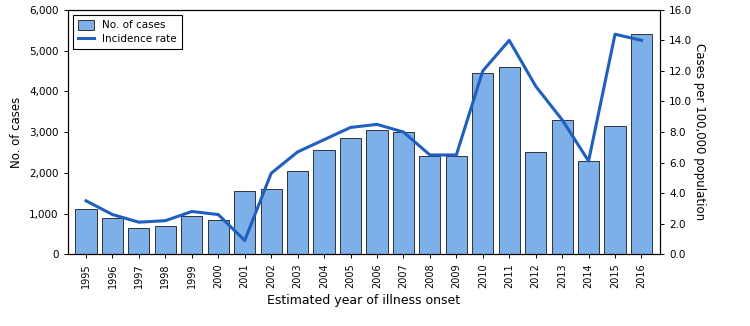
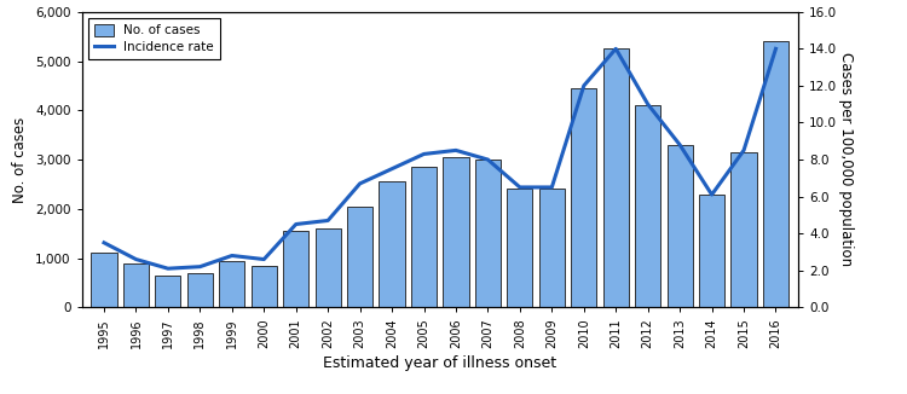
Incidence rate/2001: 0.9 -> 4.5
Incidence rate/2002: 5.3 -> 4.7
No. of cases/2011: 4,600 -> 5,250
No. of cases/2012: 2,500 -> 4,100
Incidence rate/2015: 14.4 -> 8.5
